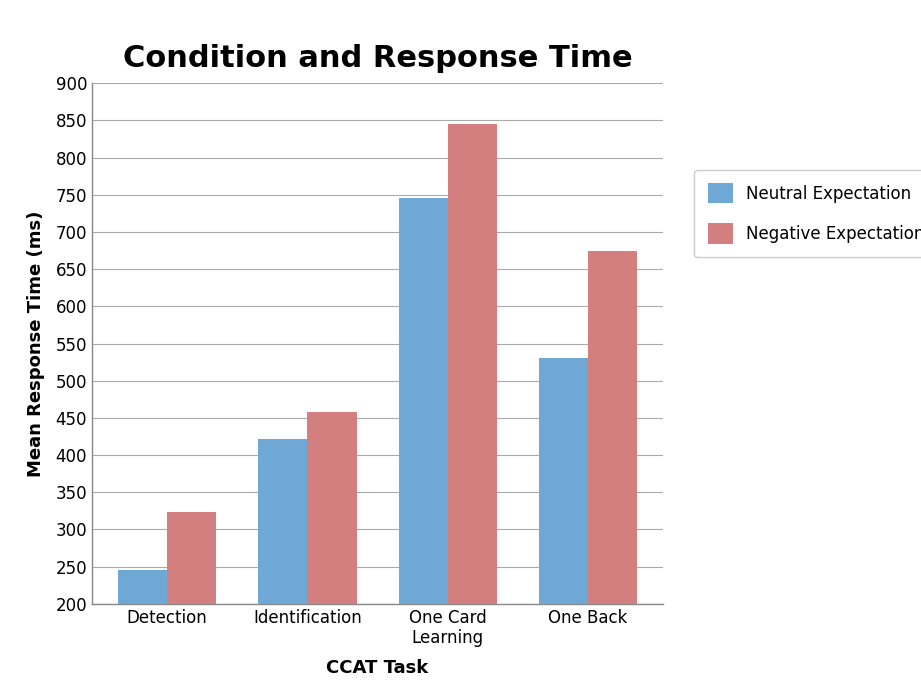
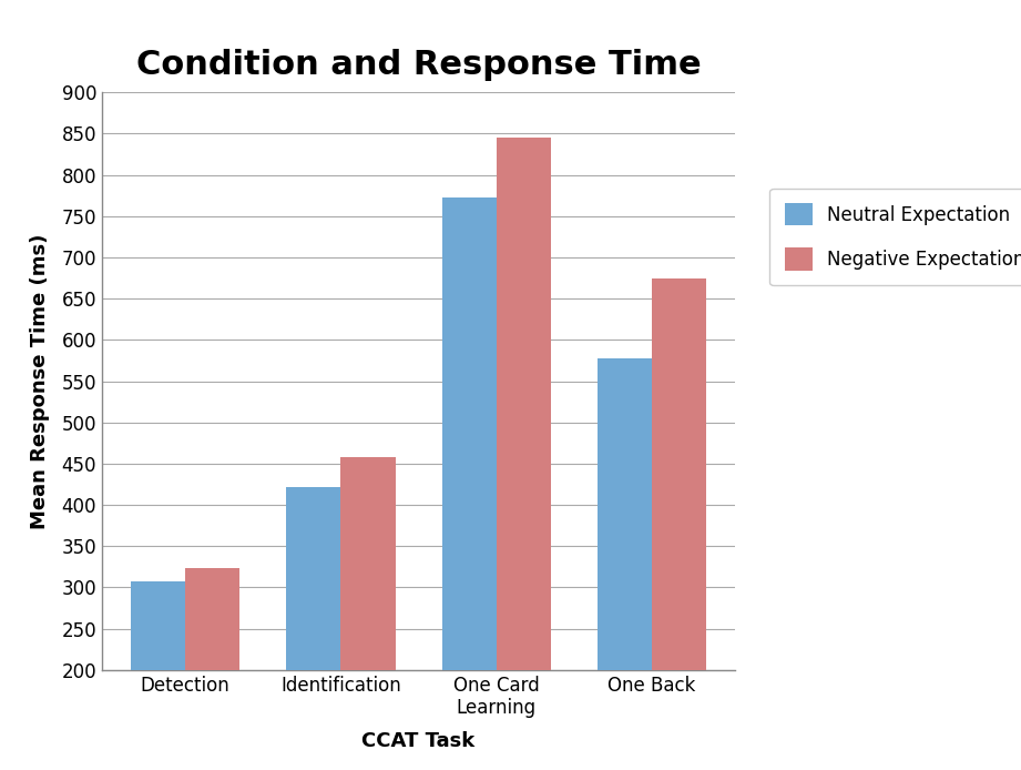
Neutral Expectation/Detection: 246 -> 307
Neutral Expectation/One Card Learning: 746 -> 772
Neutral Expectation/One Back: 530 -> 578
